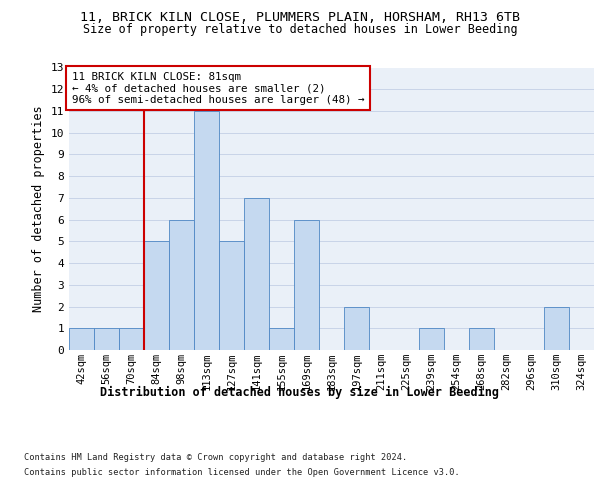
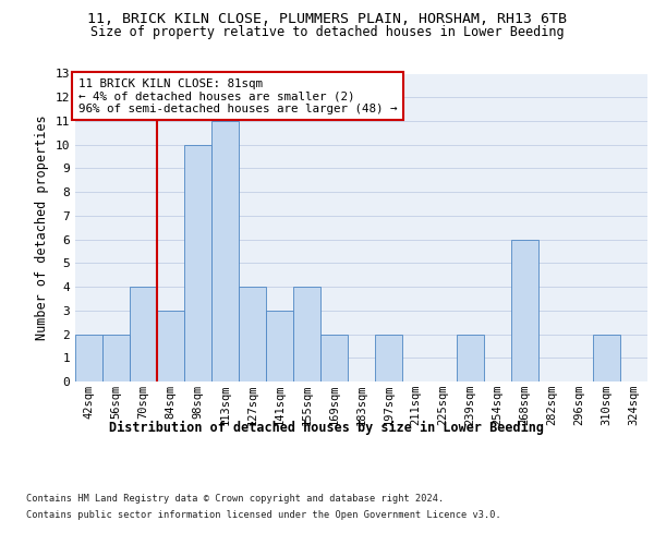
42sqm: 1 -> 2
56sqm: 1 -> 2
70sqm: 1 -> 4
84sqm: 5 -> 3
98sqm: 6 -> 10
127sqm: 5 -> 4
141sqm: 7 -> 3
155sqm: 1 -> 4
169sqm: 6 -> 2
239sqm: 1 -> 2
268sqm: 1 -> 6
